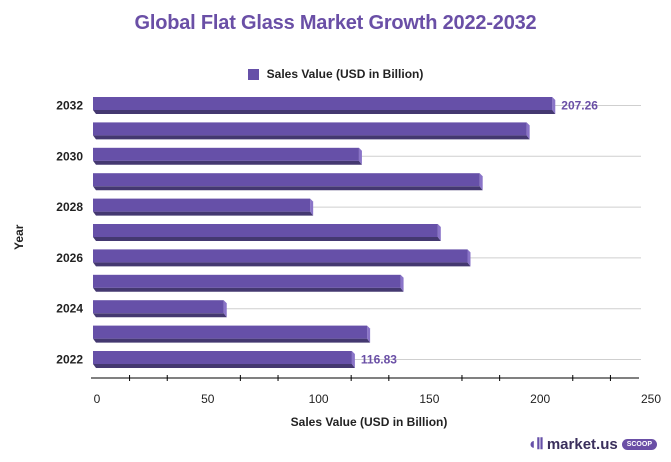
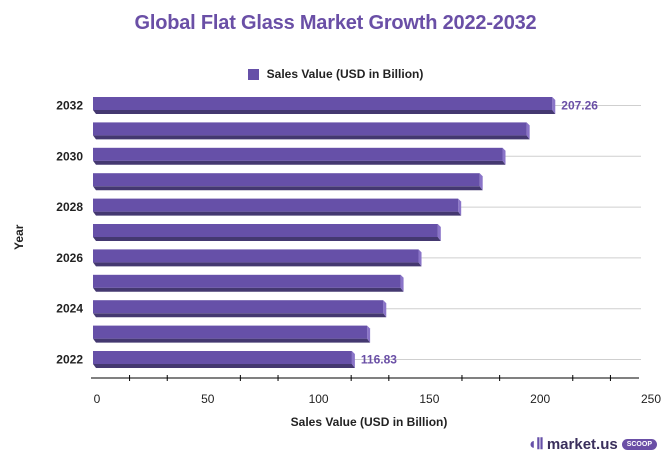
2024: 59 -> 131
2026: 169 -> 147
2028: 98 -> 165
2030: 120 -> 185
